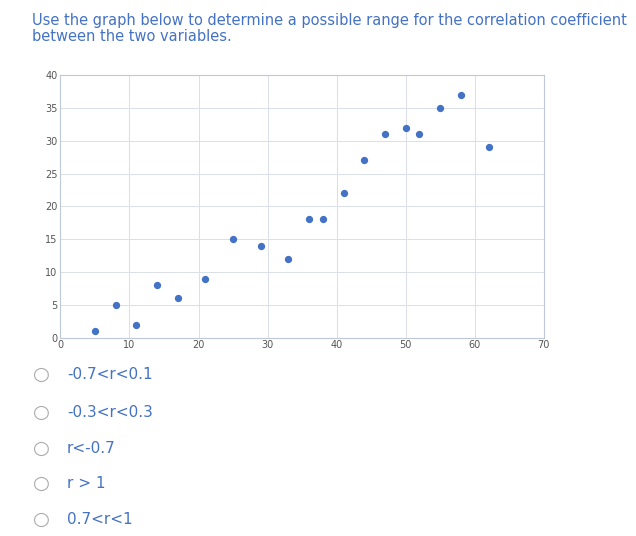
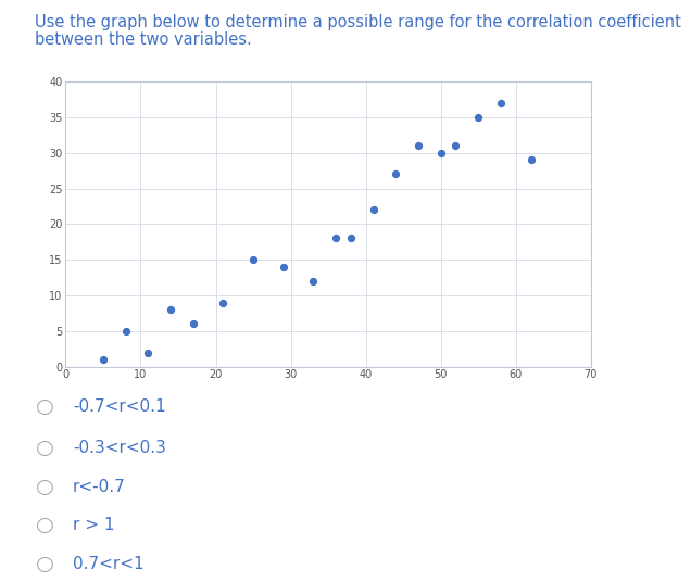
50: 32 -> 30
